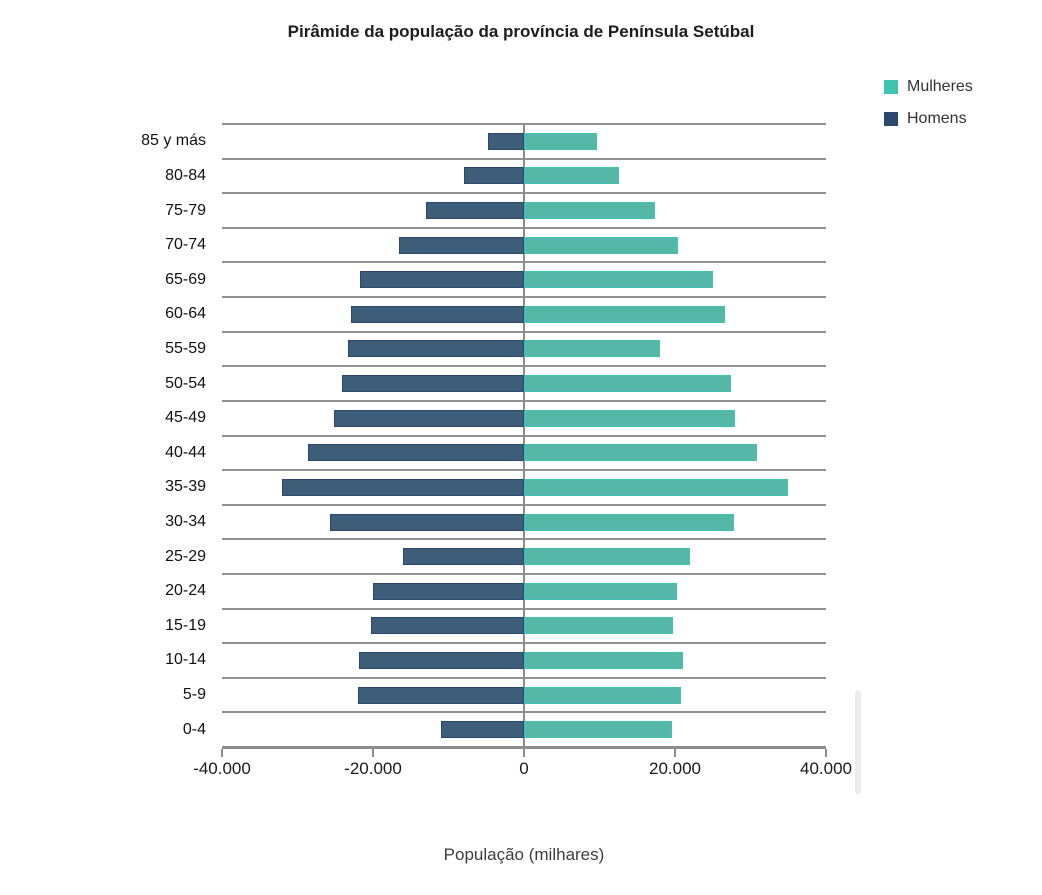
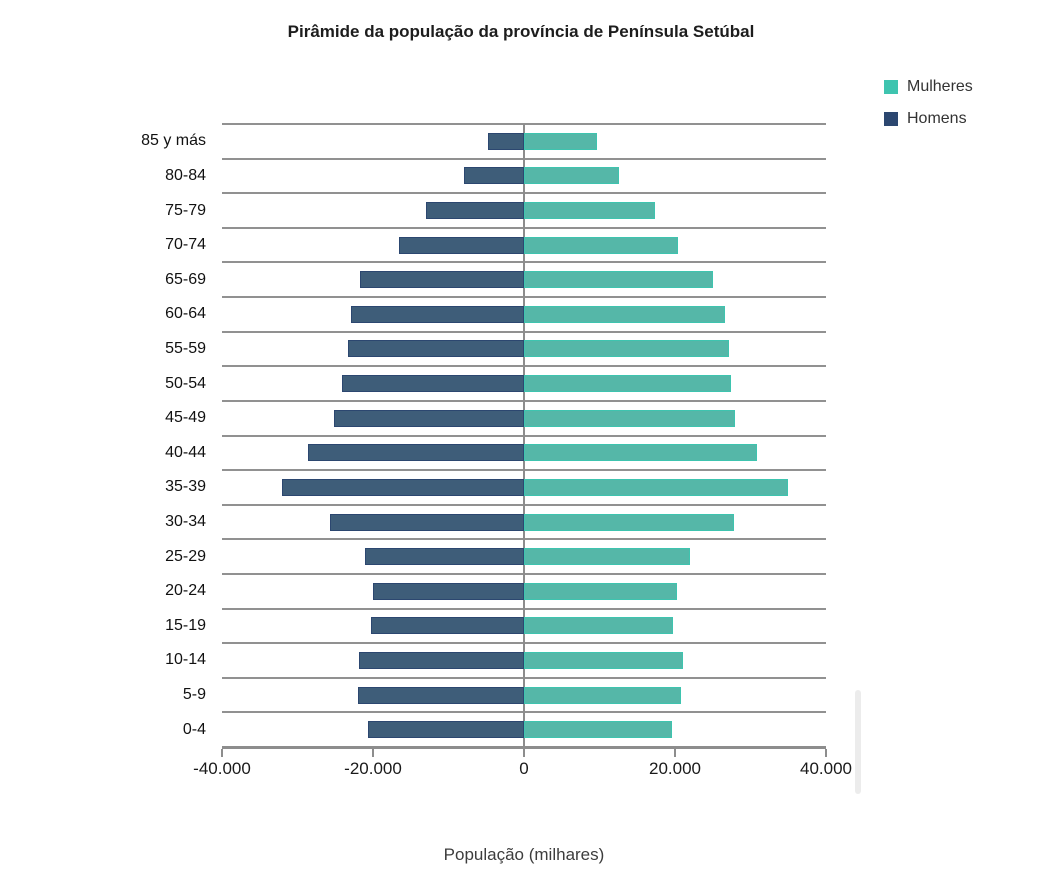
Mulheres/55-59: 18000 -> 27000
Homens/25-29: -16000 -> -21000
Homens/0-4: -11000 -> -21000
